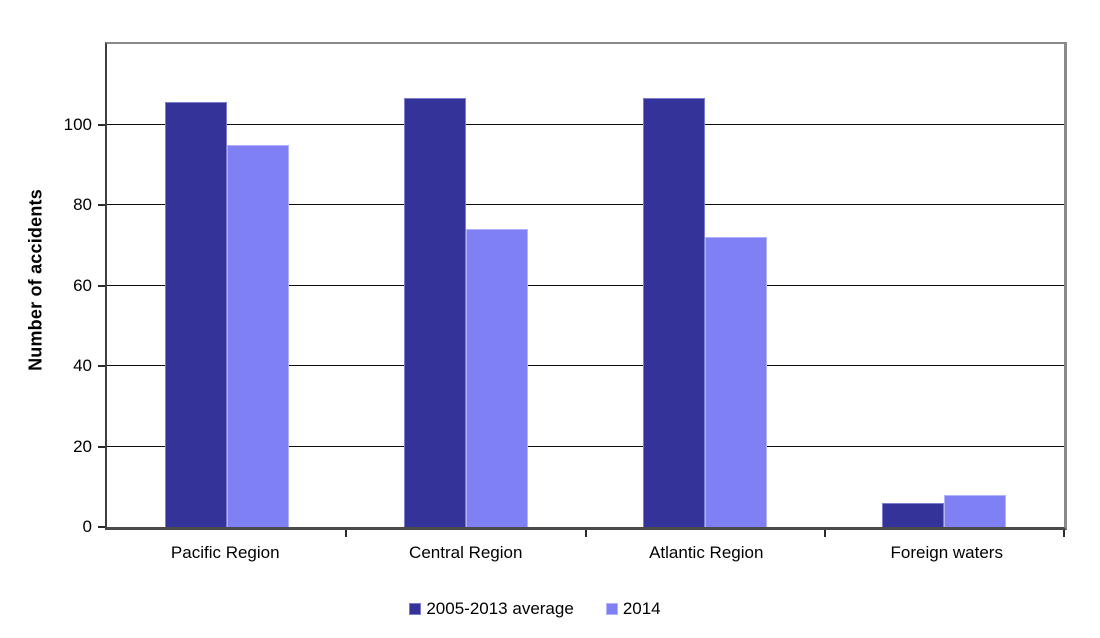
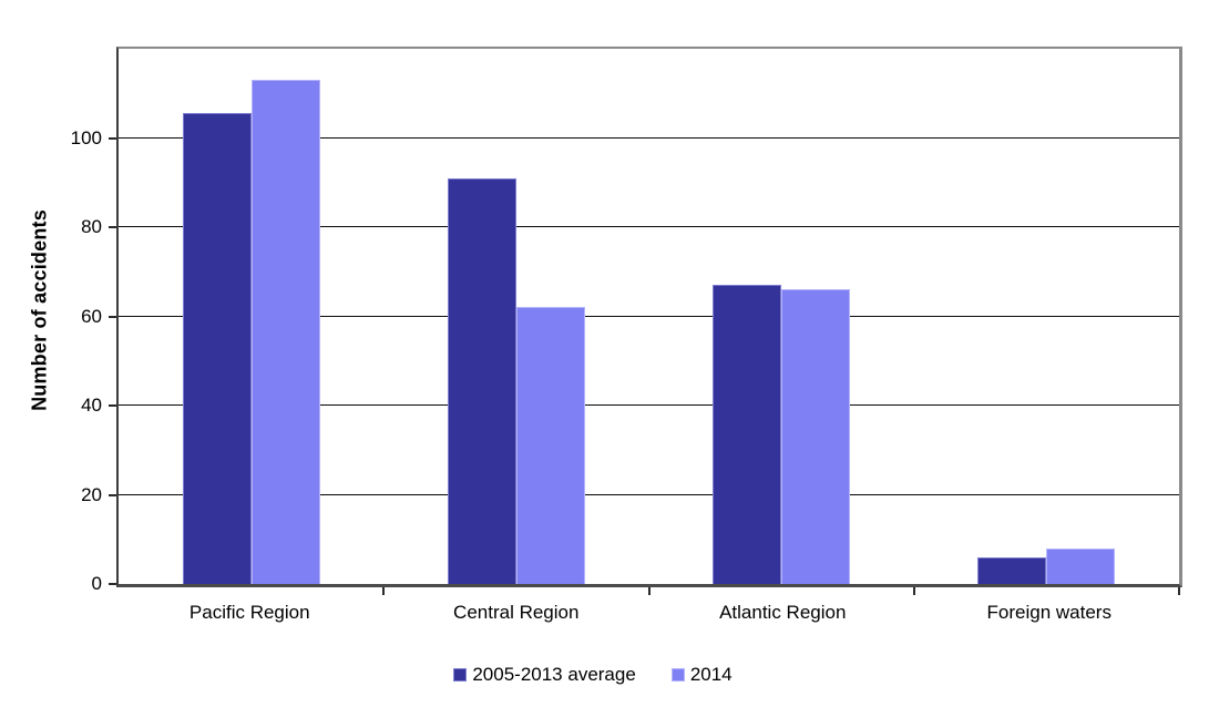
2014/Pacific Region: 95 -> 113
2005-2013 average/Central Region: 106 -> 91
2014/Central Region: 74 -> 62
2005-2013 average/Atlantic Region: 106 -> 67
2014/Atlantic Region: 72 -> 66
